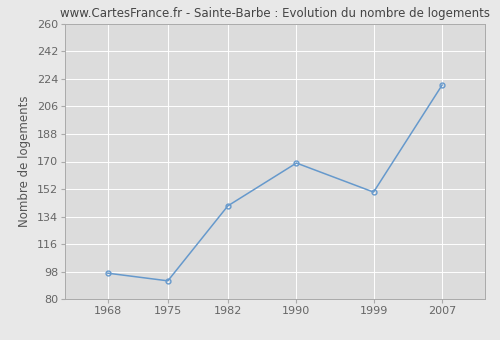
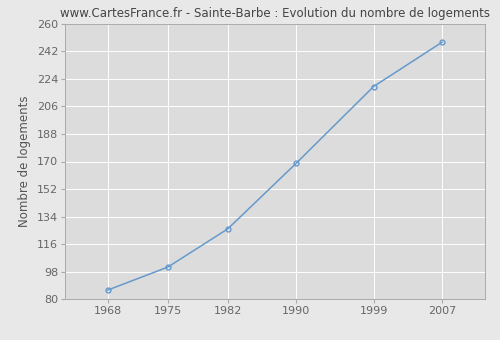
1968: 97 -> 86
1975: 92 -> 101
1982: 141 -> 126
1999: 150 -> 219
2007: 220 -> 248
